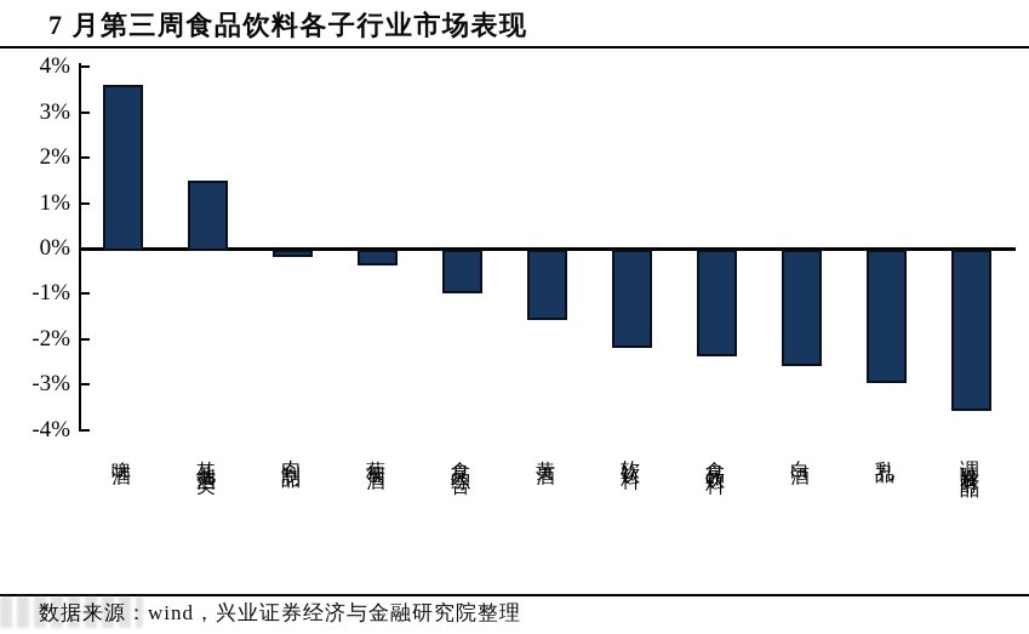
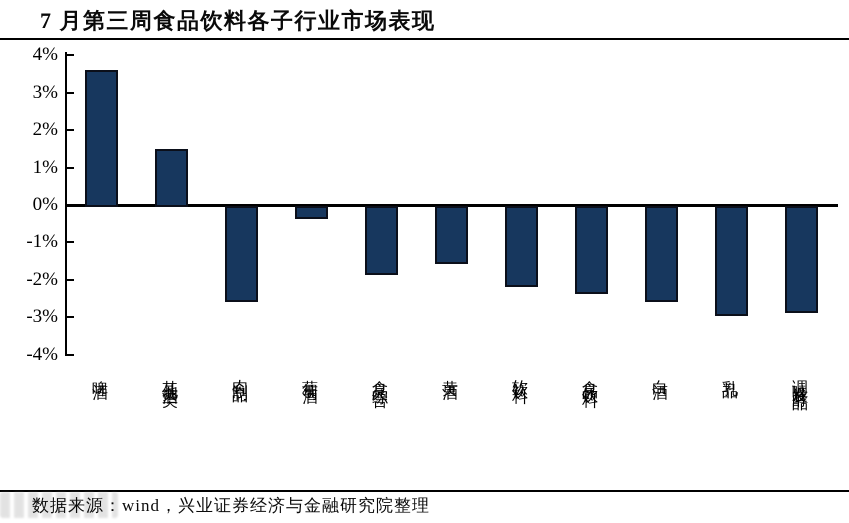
肉制品: -0.1% -> -2.5%
食品综合: -0.9% -> -1.8%
调味发酵品: -3.5% -> -2.8%
